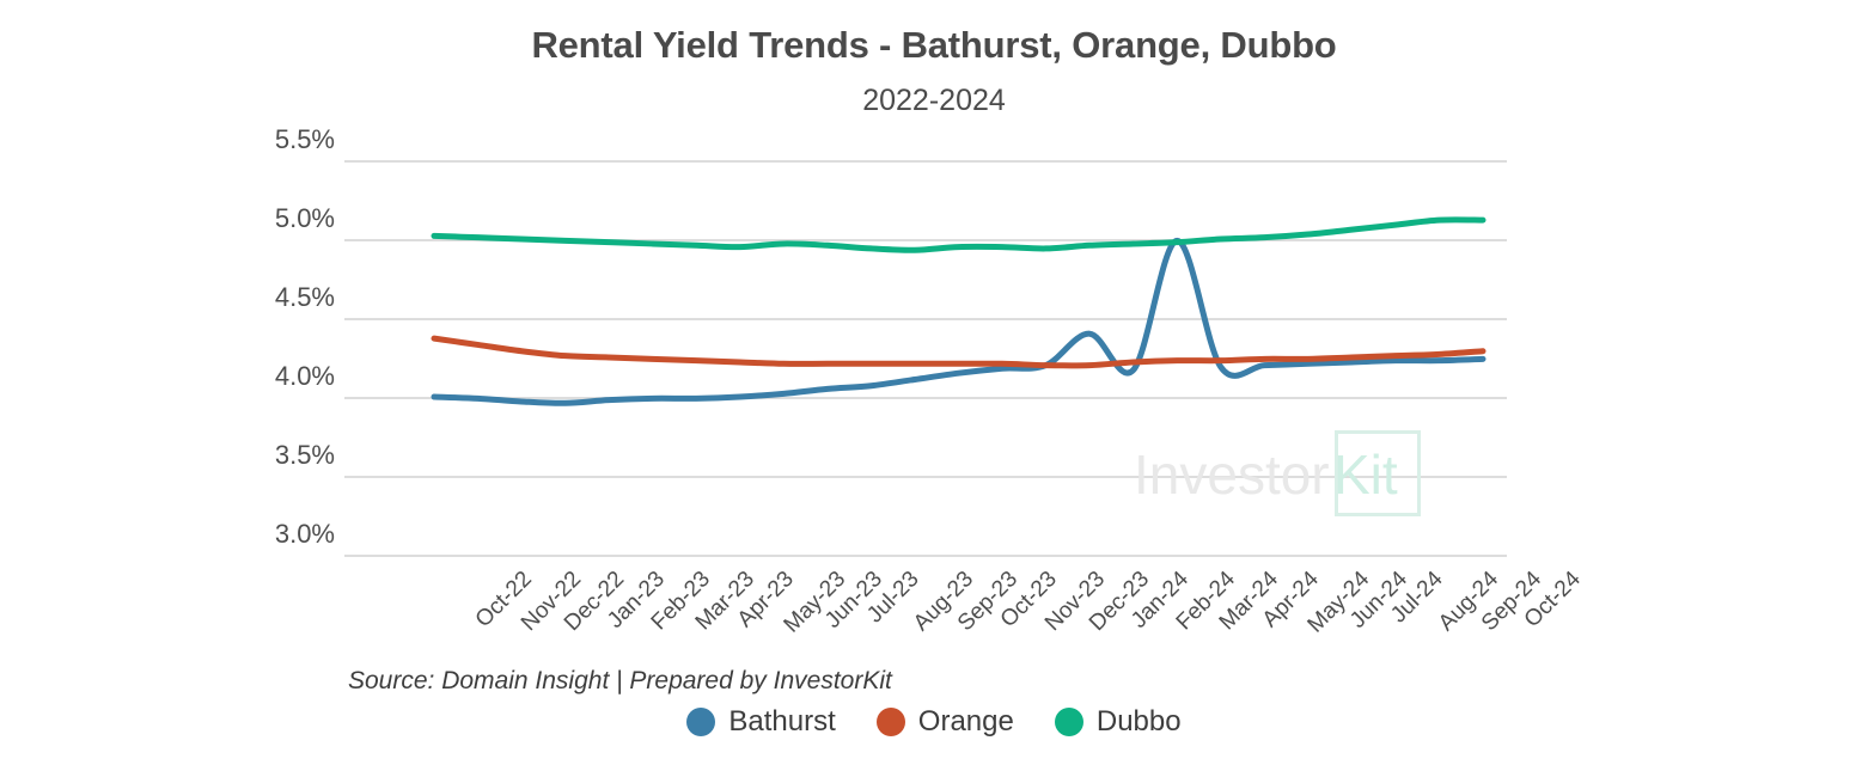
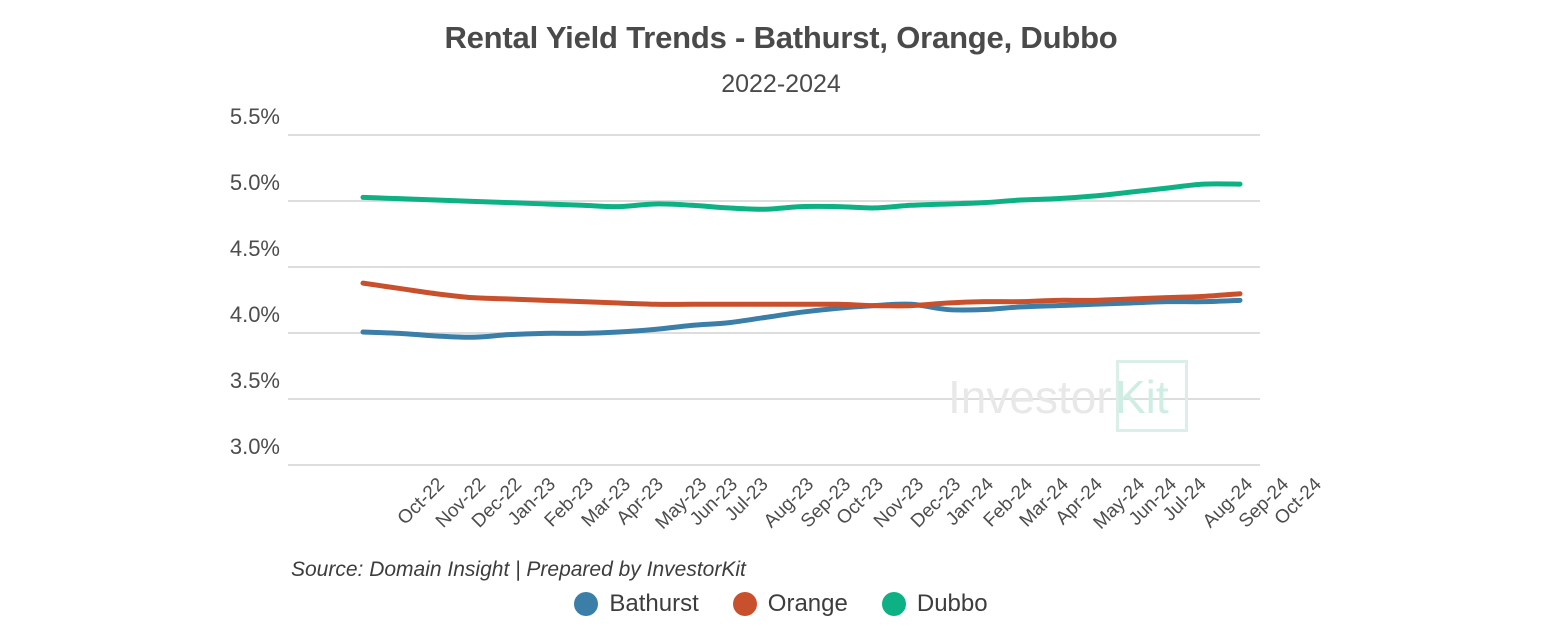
Bathurst/Jan-24: 4.40% -> 4.21%
Bathurst/Mar-24: 4.99% -> 4.17%
